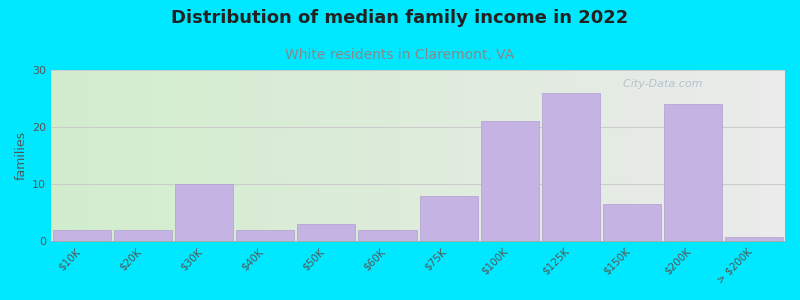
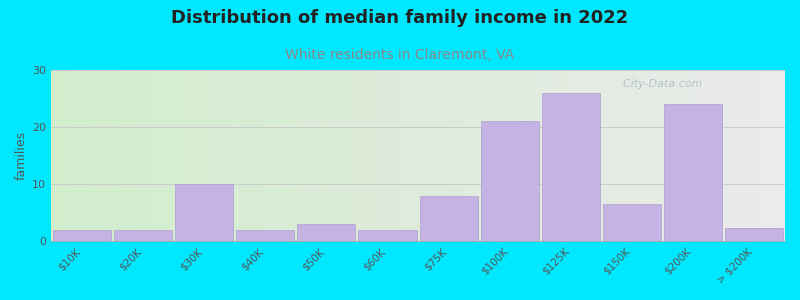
> $200K: 0.7 -> 2.4
